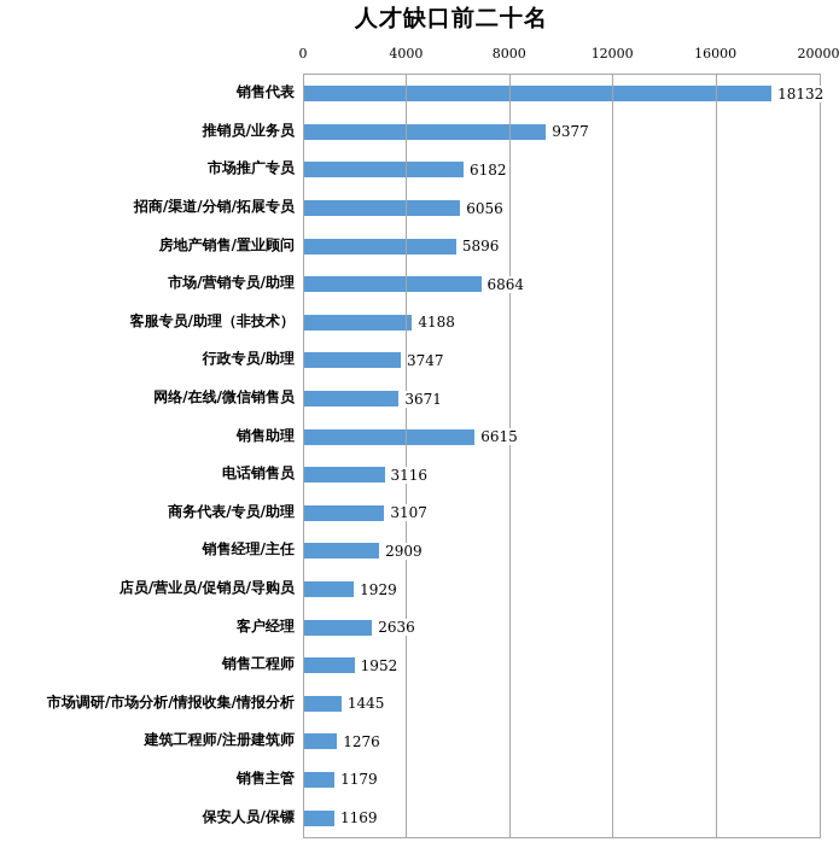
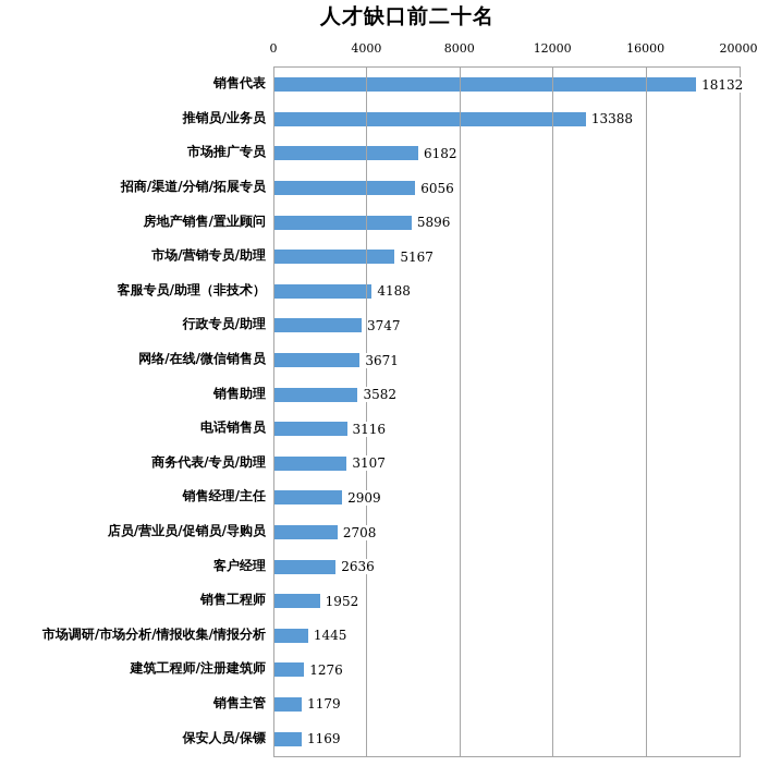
推销员/业务员: 9377 -> 13388
市场/营销专员/助理: 6864 -> 5167
销售助理: 6615 -> 3582
店员/营业员/促销员/导购员: 1929 -> 2708
